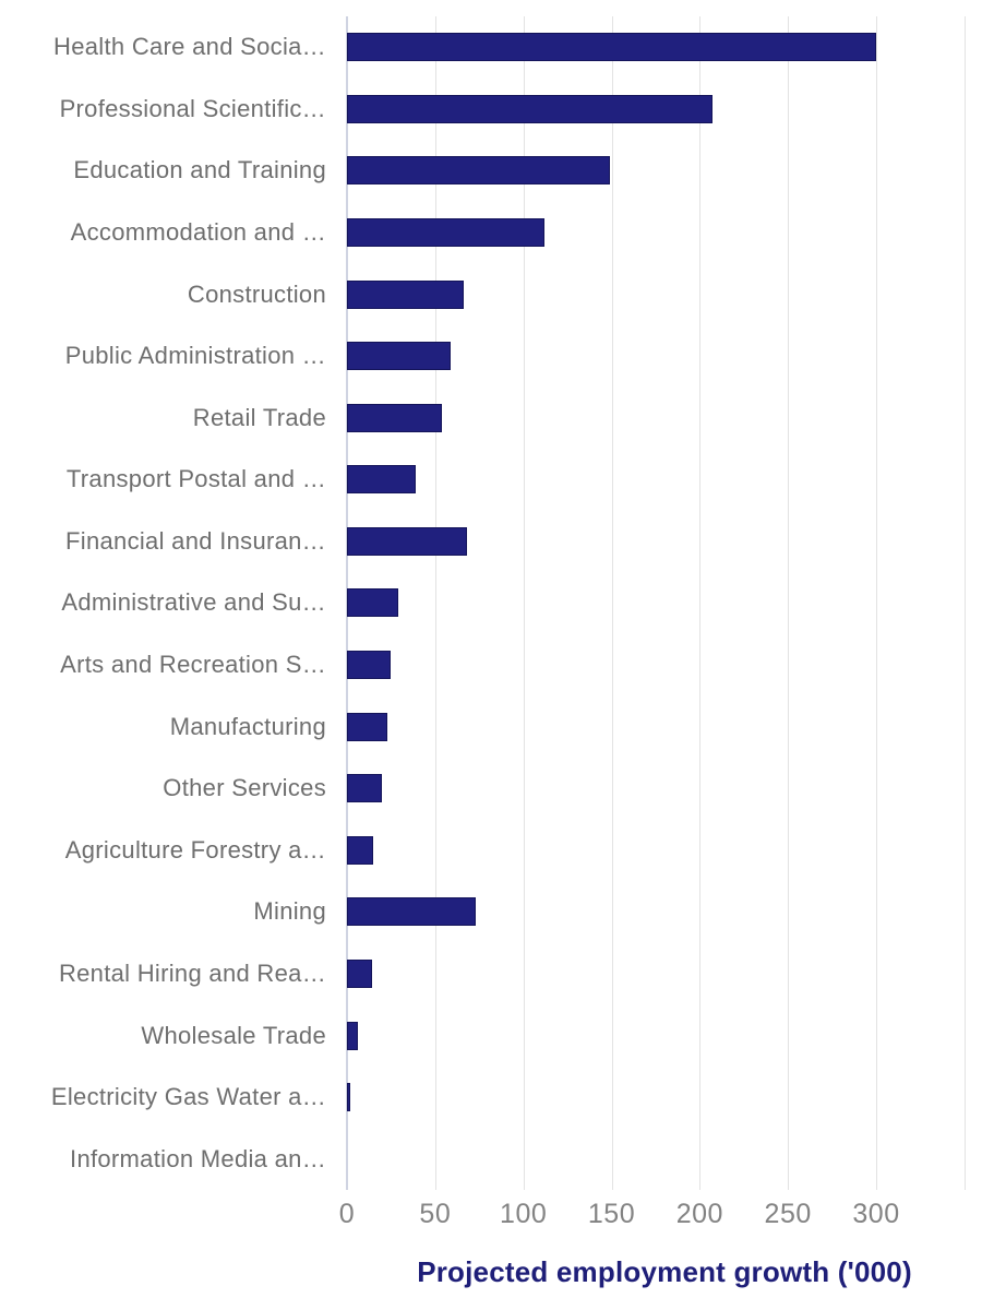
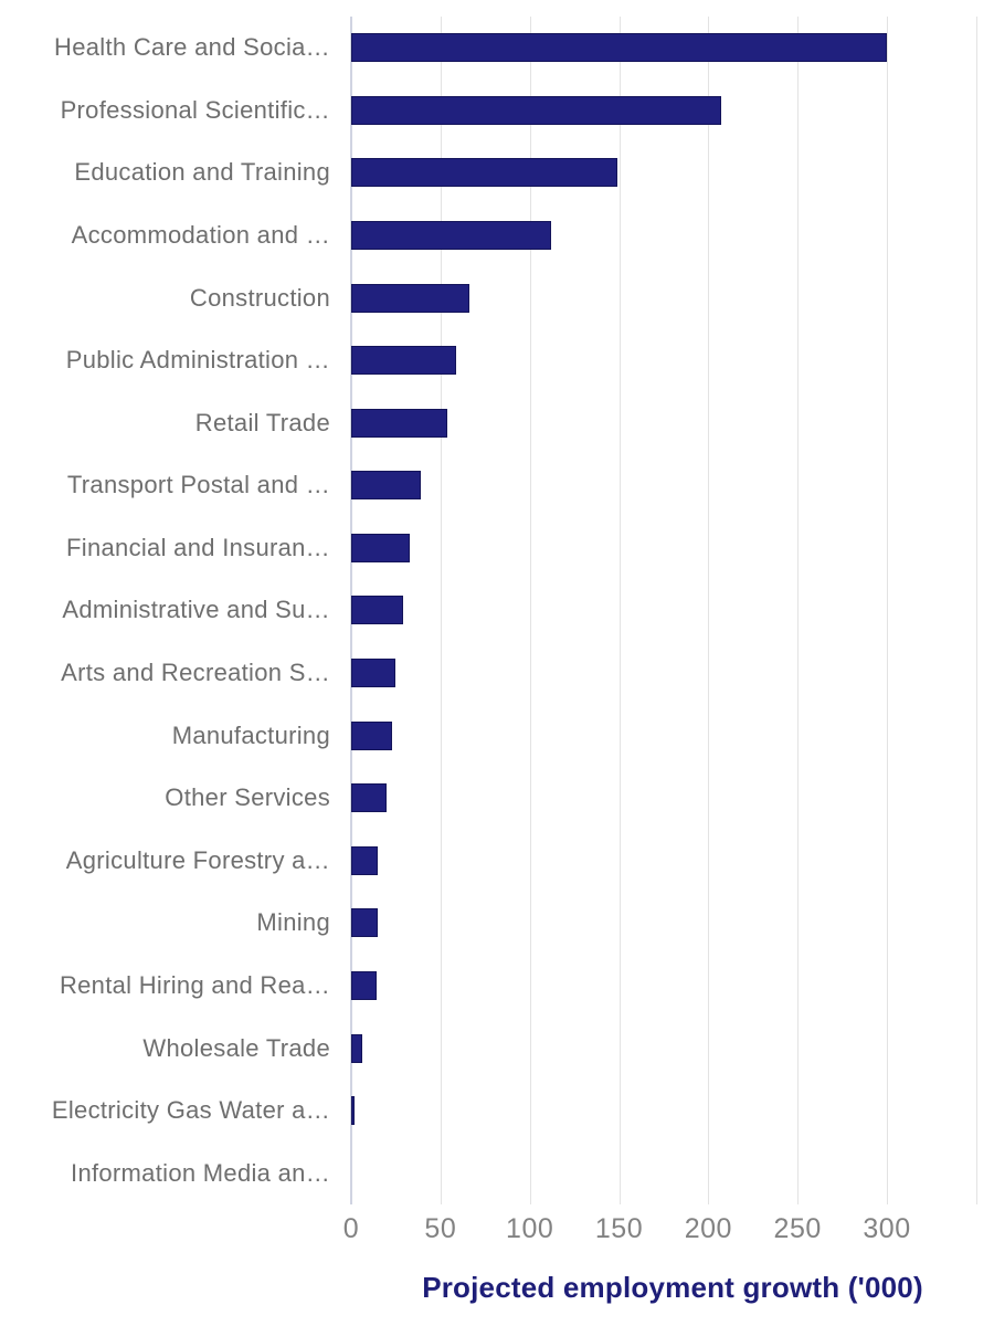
Financial and Insuran…: 68 -> 33
Mining: 73 -> 15
